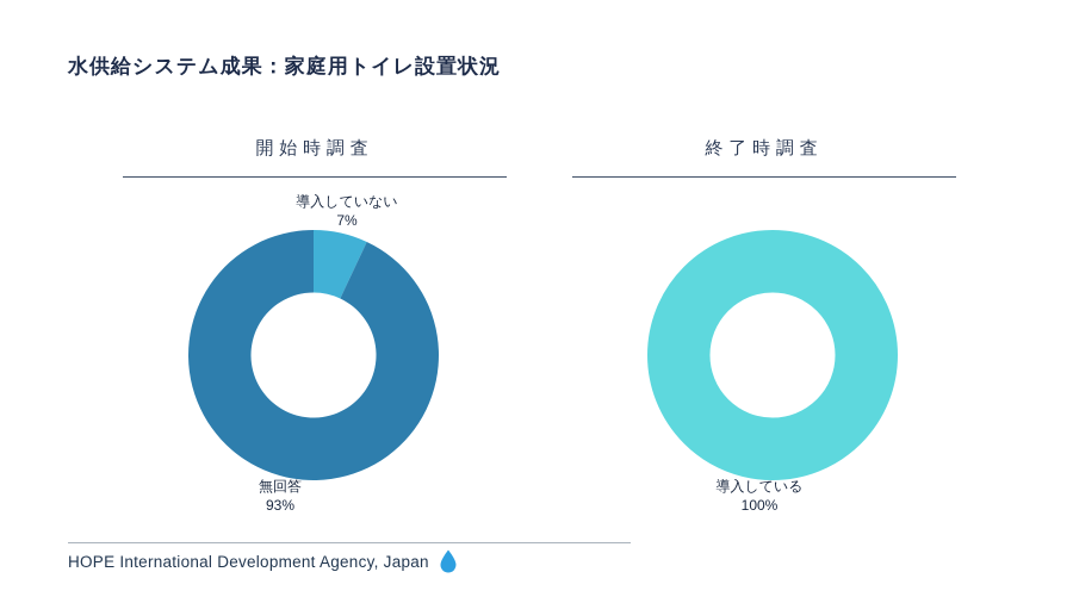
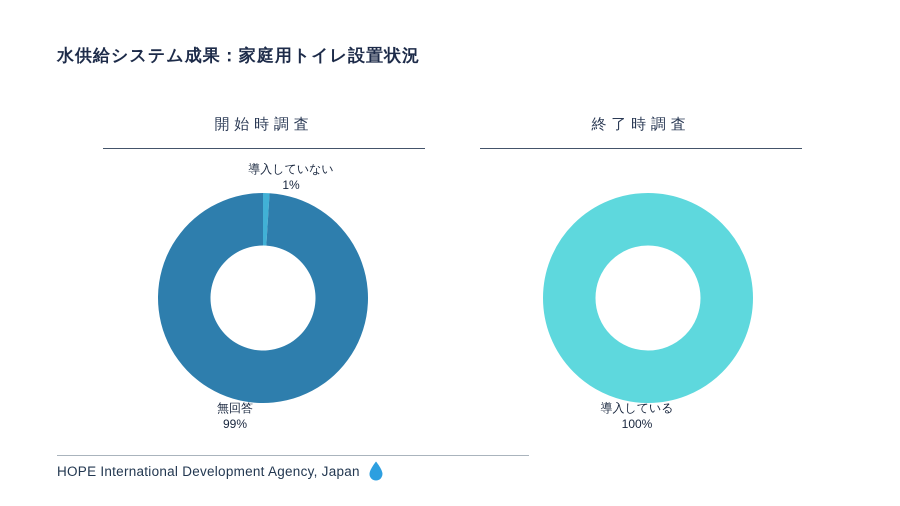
開始時調査/導入していない: 7% -> 1%
開始時調査/無回答: 93% -> 99%
